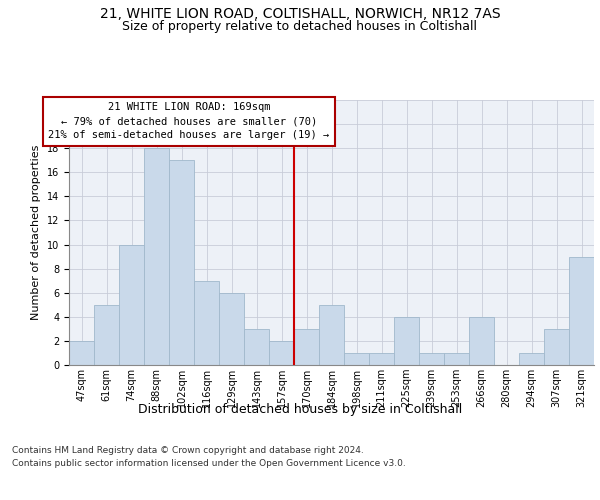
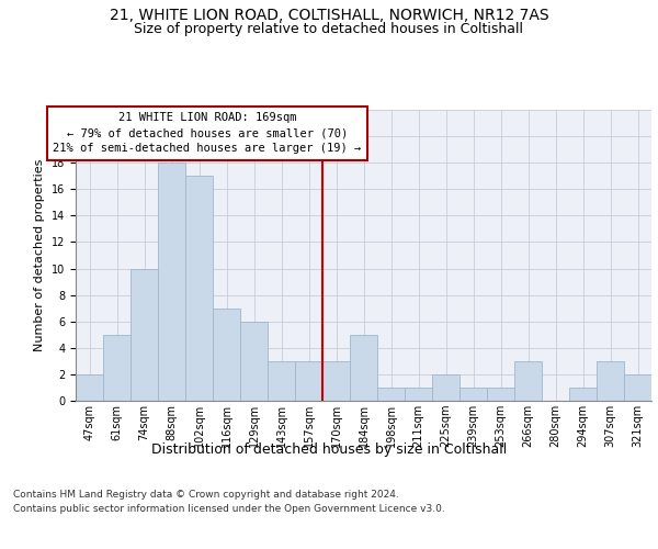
157sqm: 2 -> 3
225sqm: 4 -> 2
266sqm: 4 -> 3
321sqm: 9 -> 2
